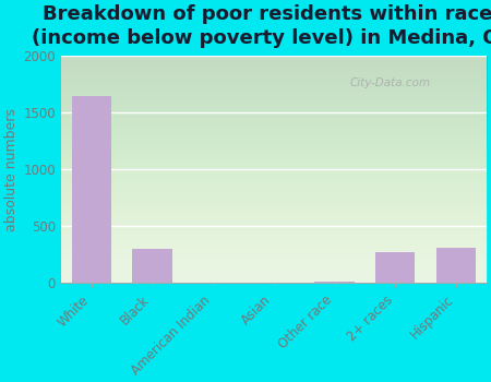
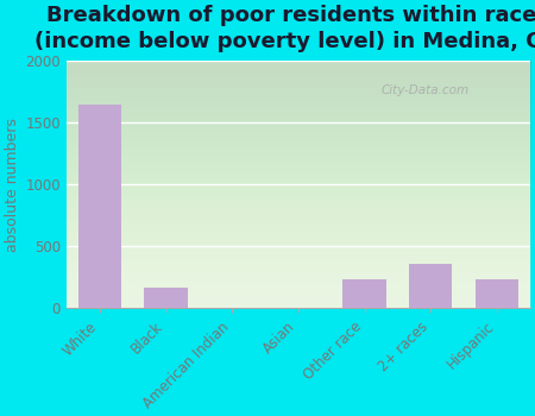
Black: 300 -> 170
Other race: 20 -> 230
2+ races: 270 -> 360
Hispanic: 310 -> 230
